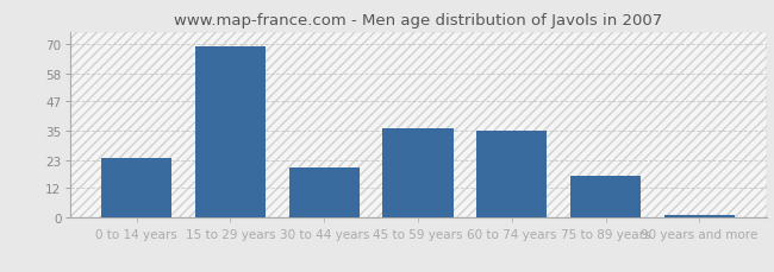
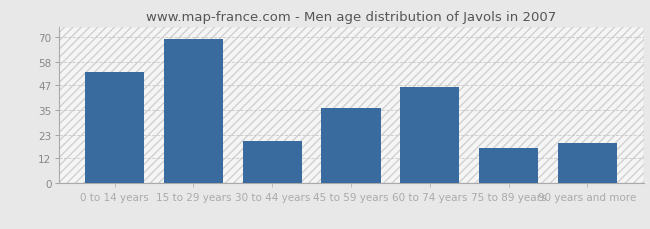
0 to 14 years: 24 -> 53
60 to 74 years: 35 -> 46
90 years and more: 1 -> 19
